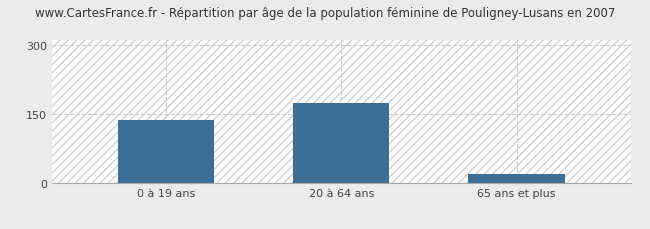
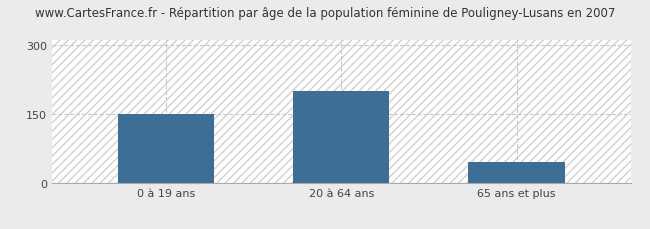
0 à 19 ans: 136 -> 150
20 à 64 ans: 175 -> 200
65 ans et plus: 20 -> 45
